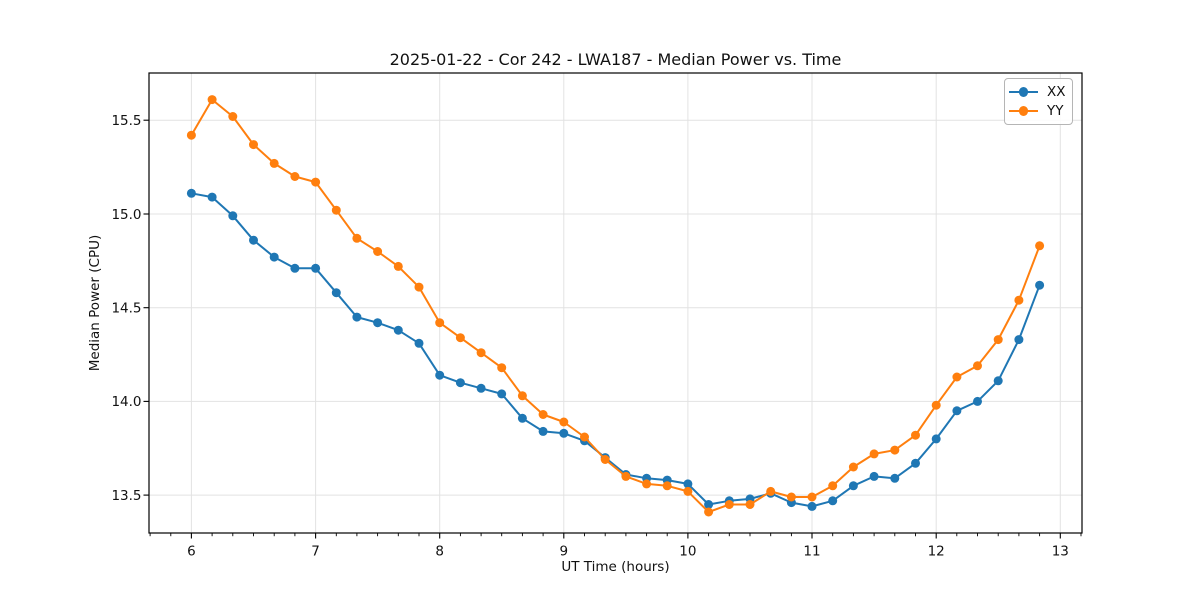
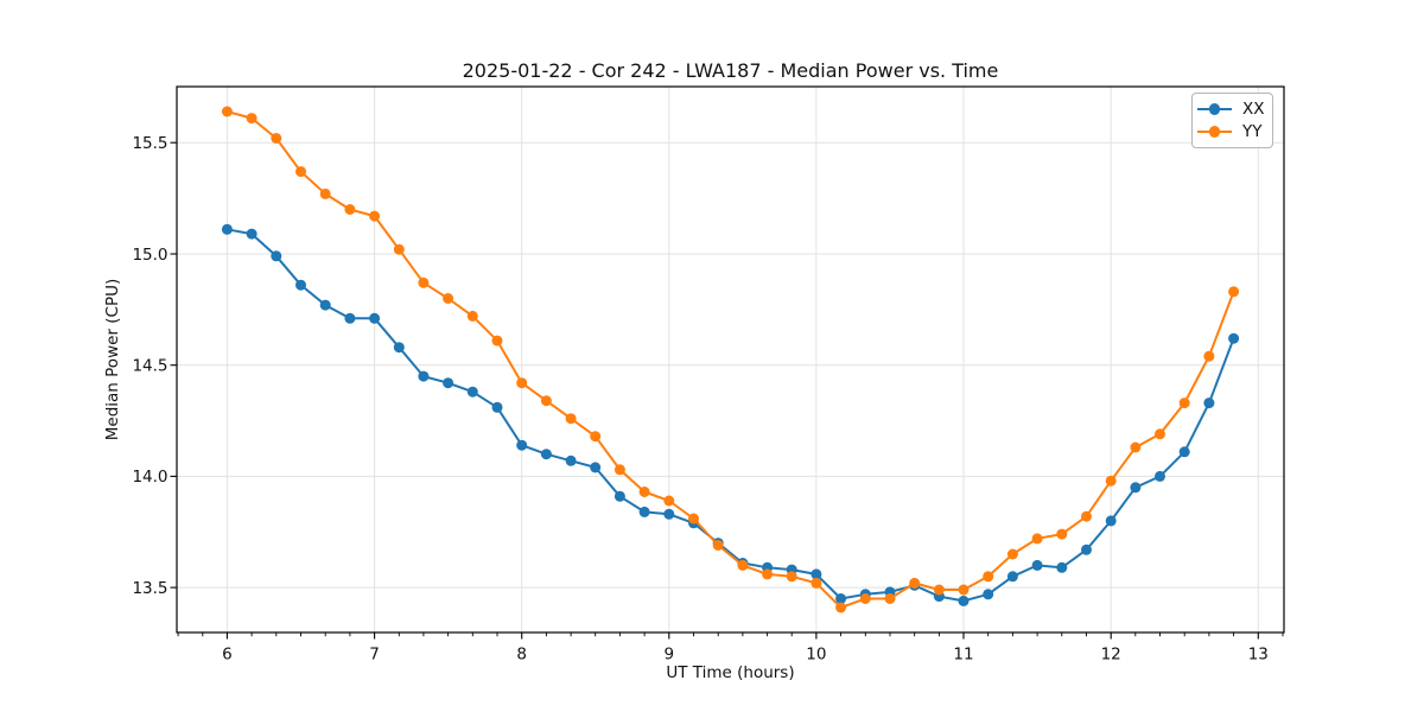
YY/6: 15.42 -> 15.64
